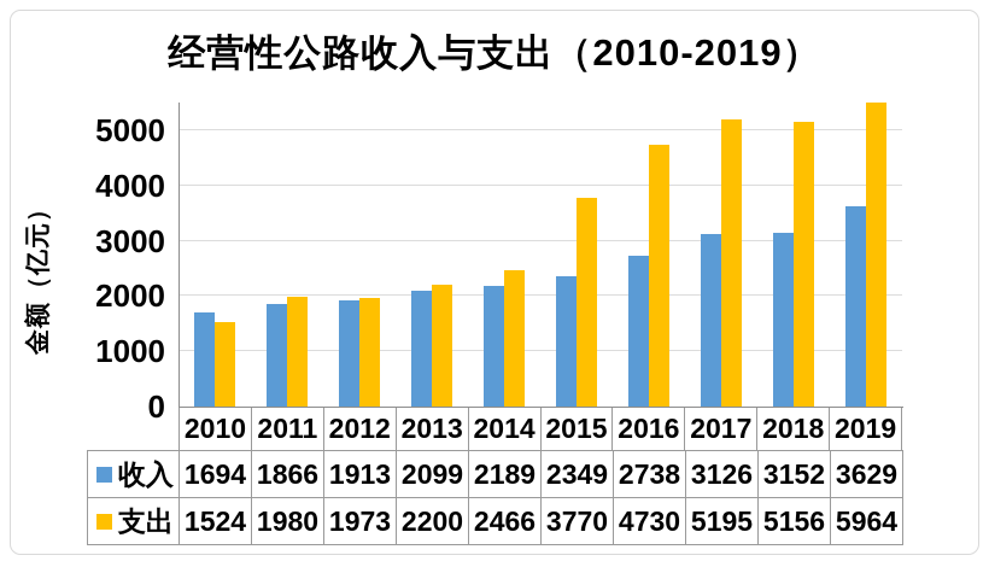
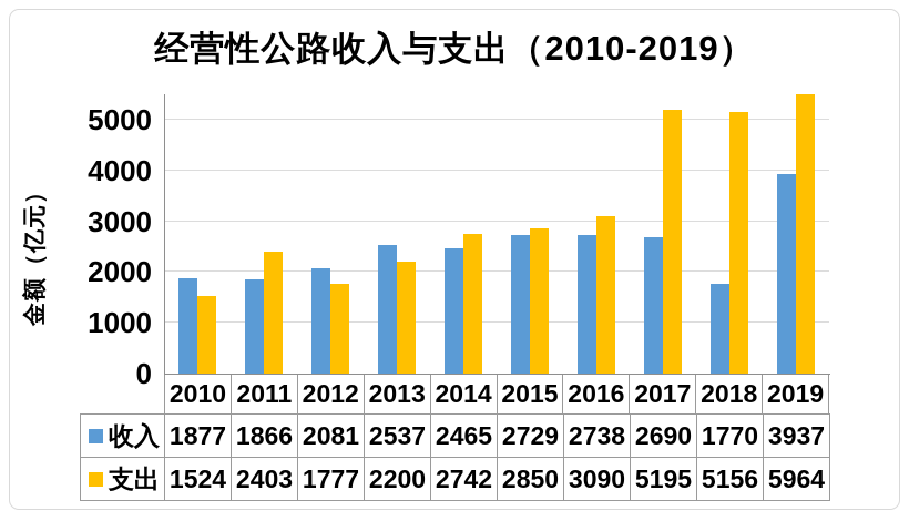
收入/2010: 1694 -> 1877
支出/2011: 1980 -> 2403
收入/2012: 1913 -> 2081
支出/2012: 1973 -> 1777
收入/2013: 2099 -> 2537
收入/2014: 2189 -> 2465
支出/2014: 2466 -> 2742
收入/2015: 2349 -> 2729
支出/2015: 3770 -> 2850
支出/2016: 4730 -> 3090
收入/2017: 3126 -> 2690
收入/2018: 3152 -> 1770
收入/2019: 3629 -> 3937
